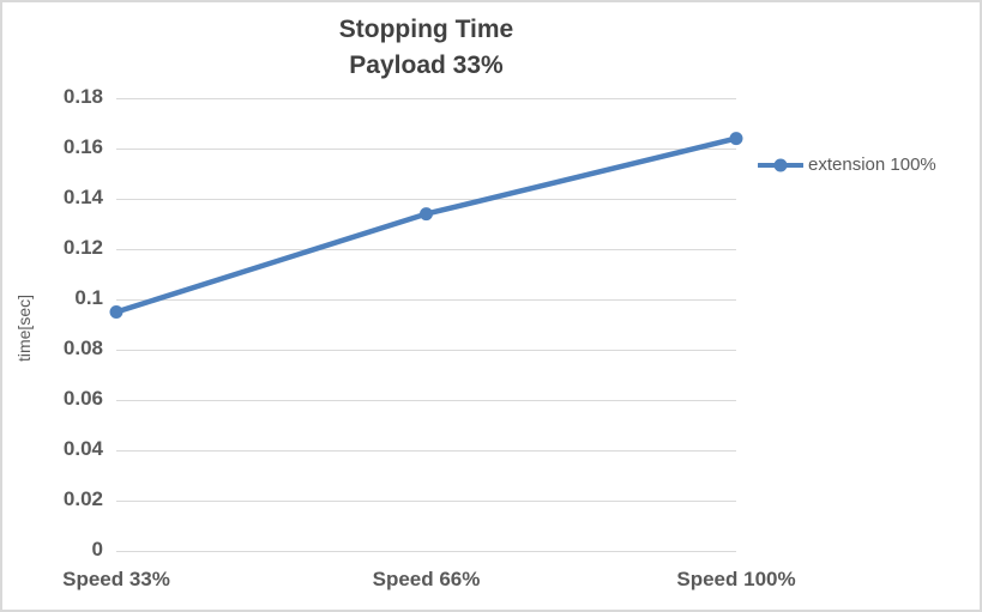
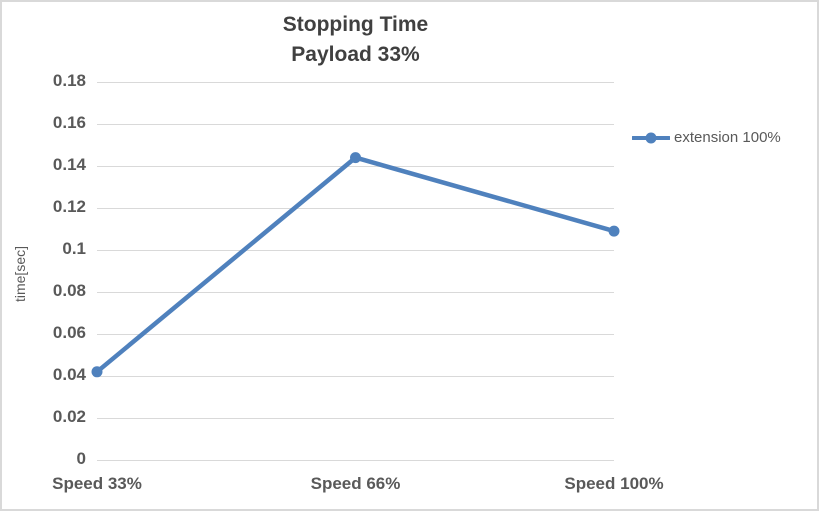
Speed 33%: 0.095 -> 0.042
Speed 66%: 0.134 -> 0.144
Speed 100%: 0.164 -> 0.109
